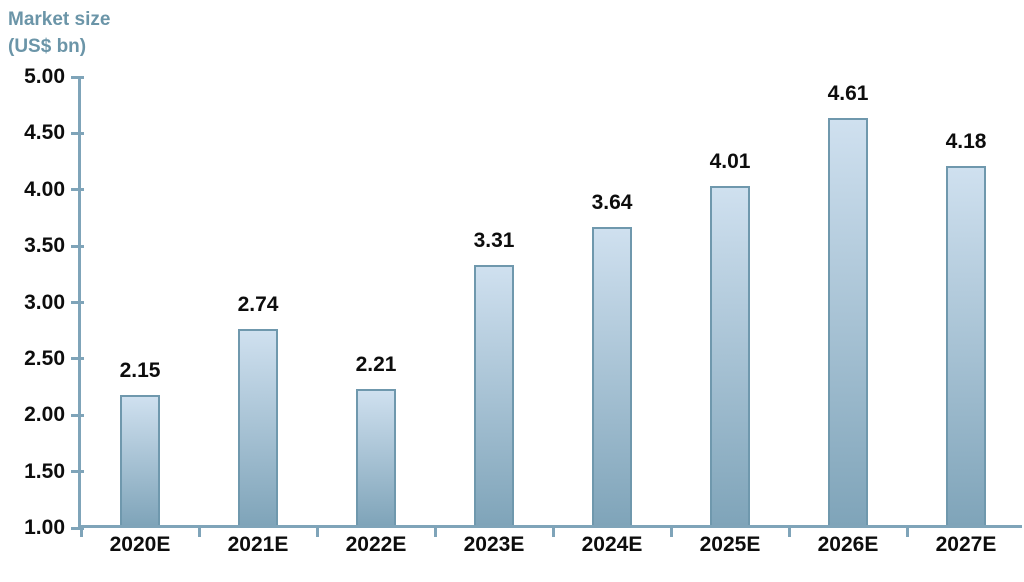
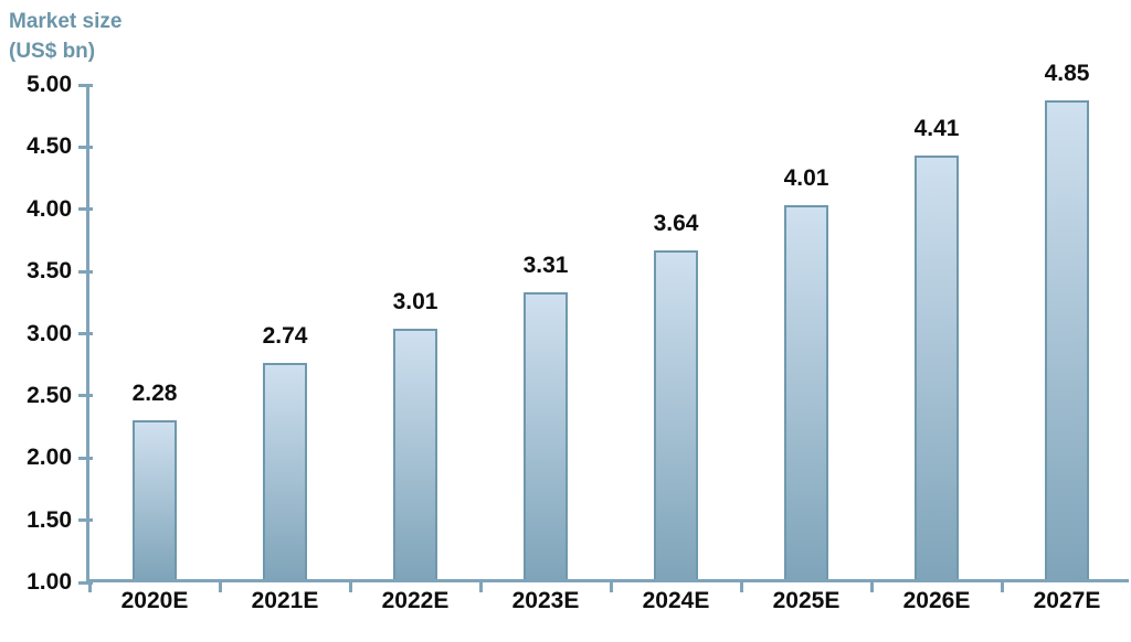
2020E: 2.15 -> 2.28
2022E: 2.21 -> 3.01
2026E: 4.61 -> 4.41
2027E: 4.18 -> 4.85
